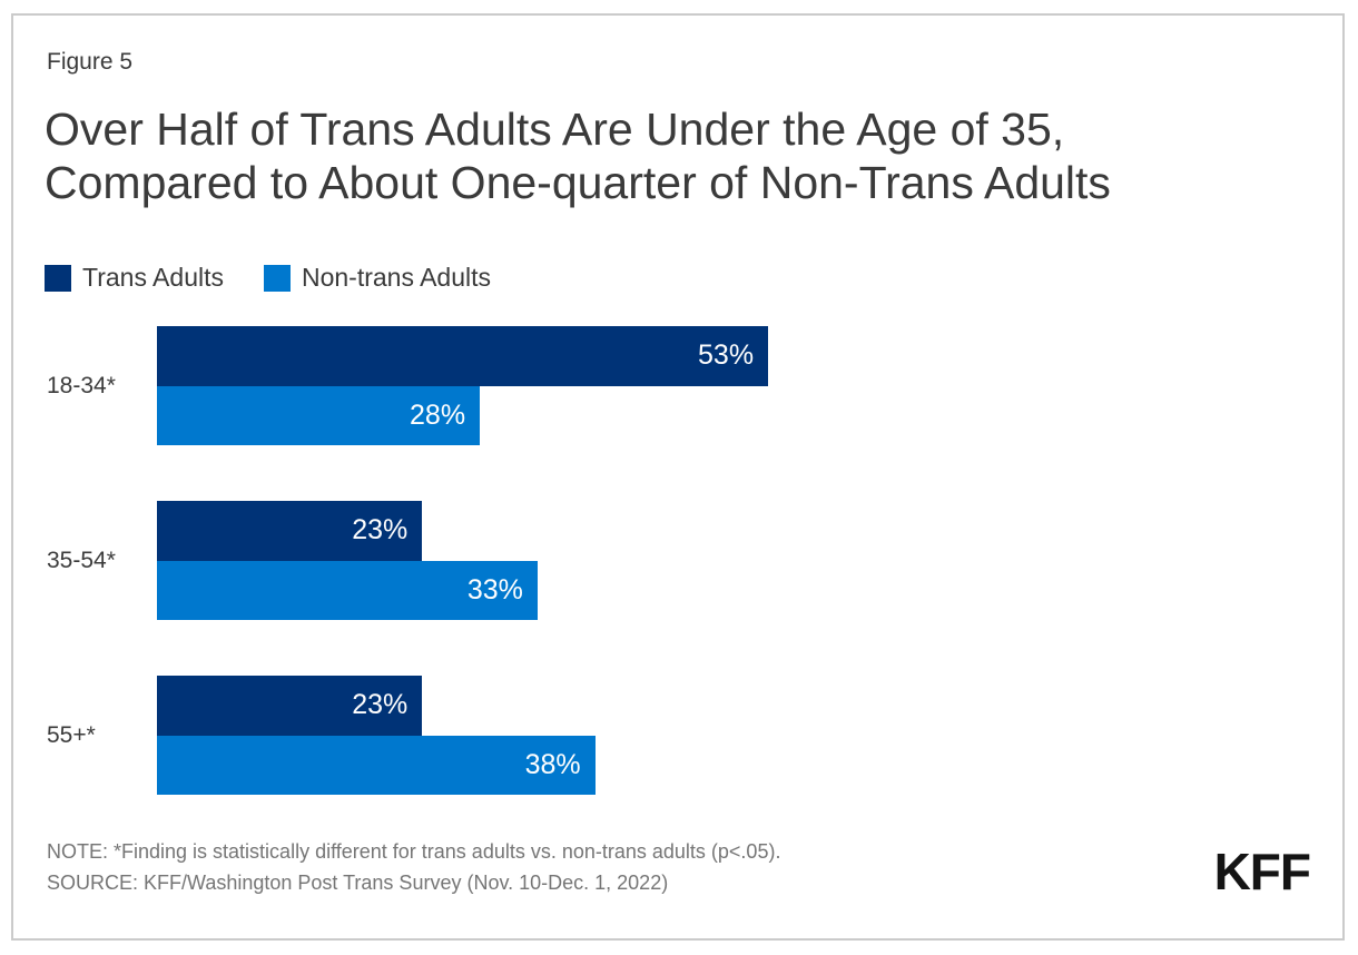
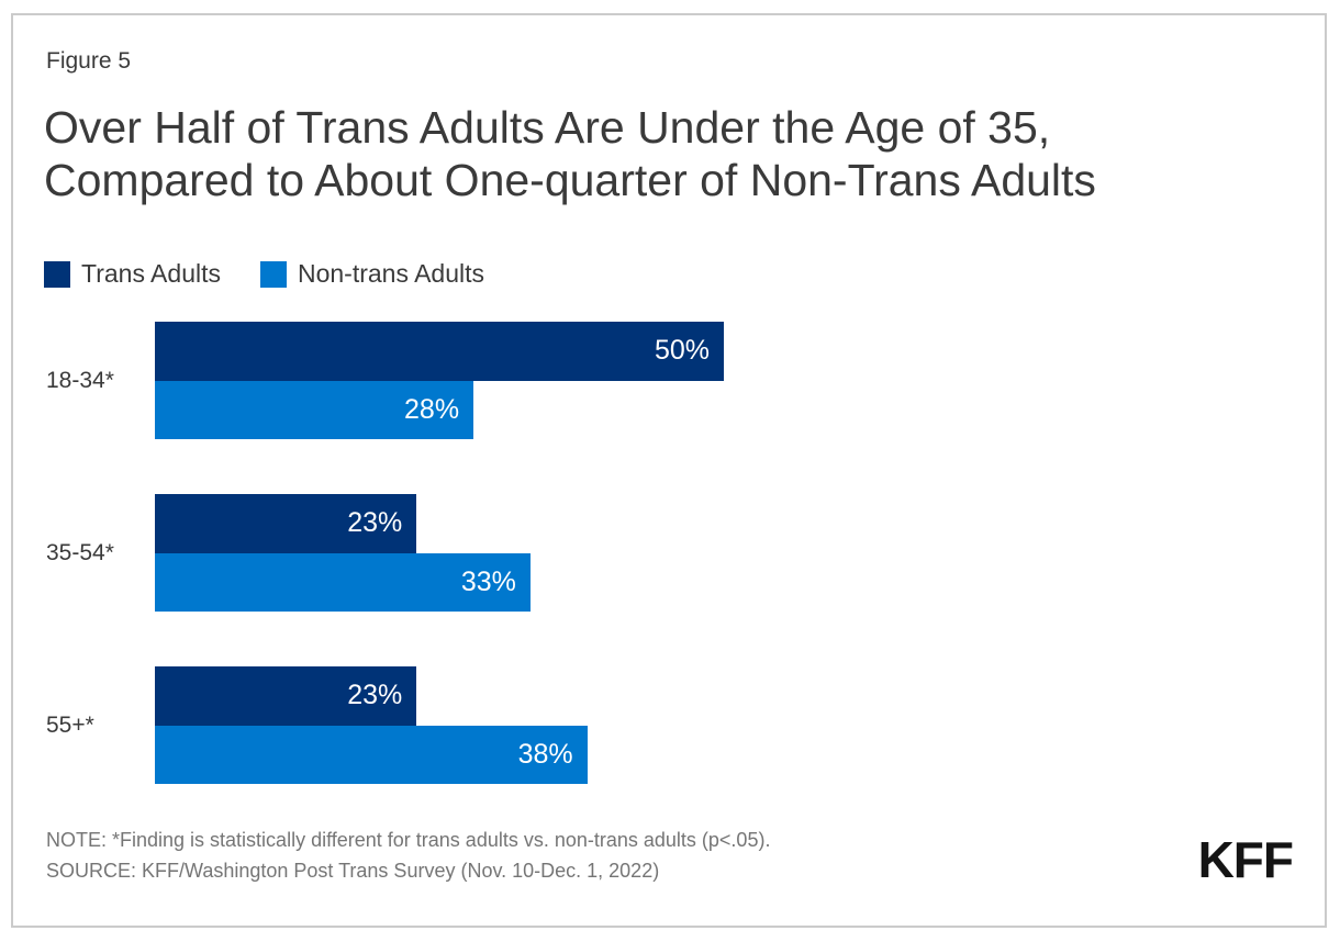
Trans Adults/18-34*: 53% -> 50%
